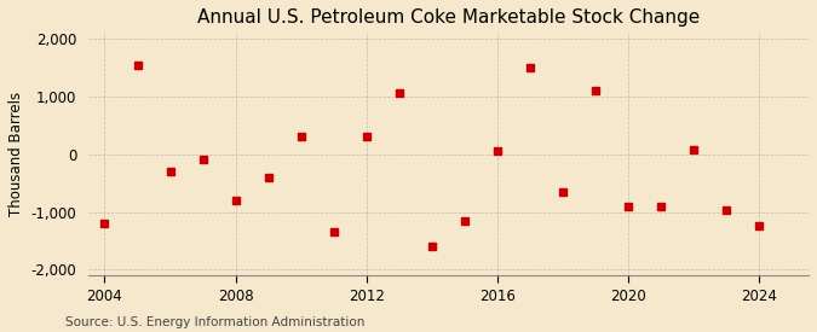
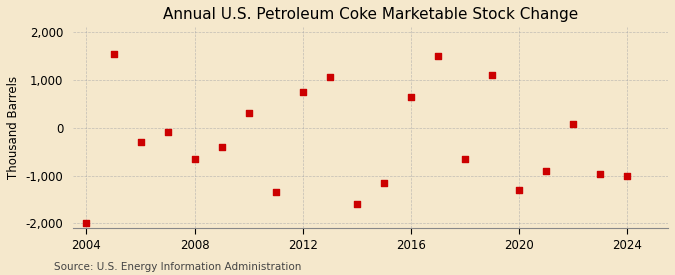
2004: -1,200 -> -2,000
2008: -800 -> -650
2012: 300 -> 750
2016: 50 -> 650
2020: -900 -> -1,300
2024: -1,250 -> -1,000
